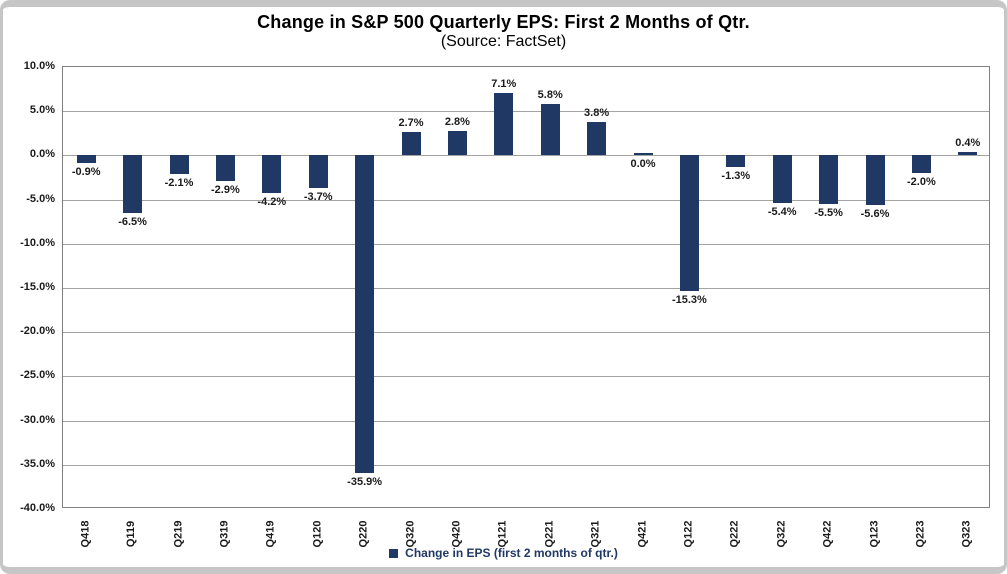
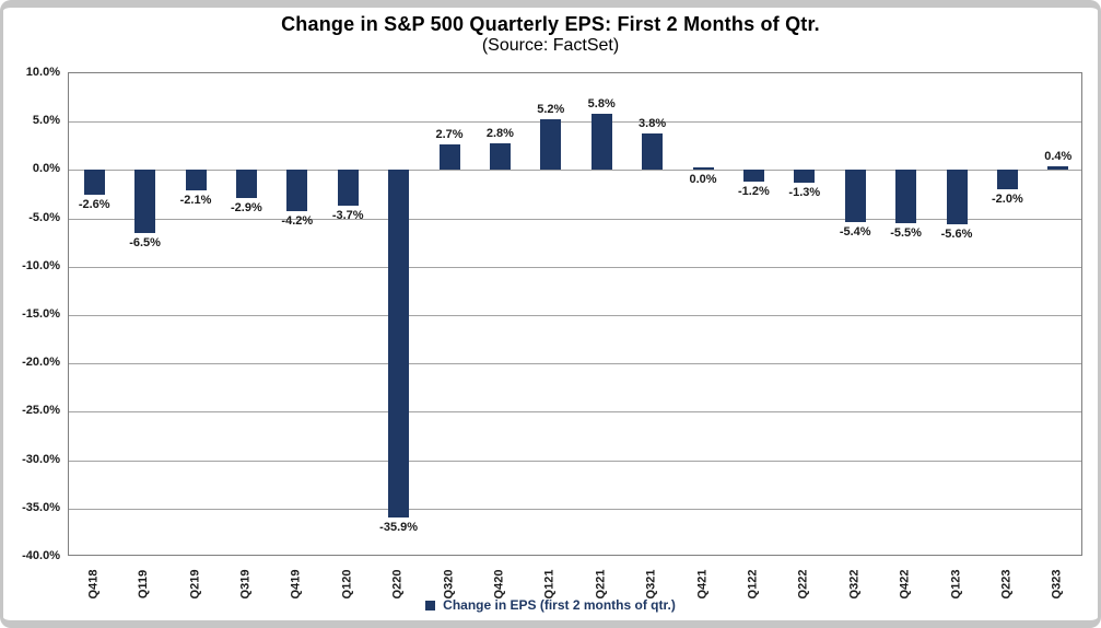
Q418: -0.9% -> -2.6%
Q121: 7.1% -> 5.2%
Q122: -15.3% -> -1.2%
